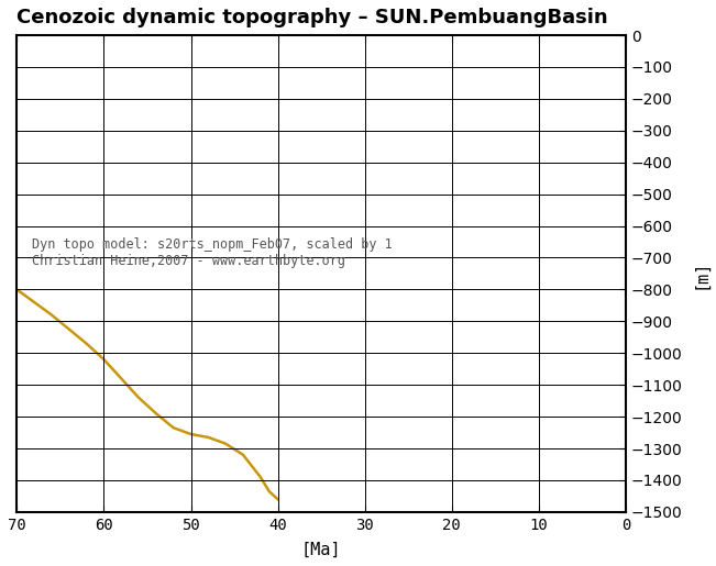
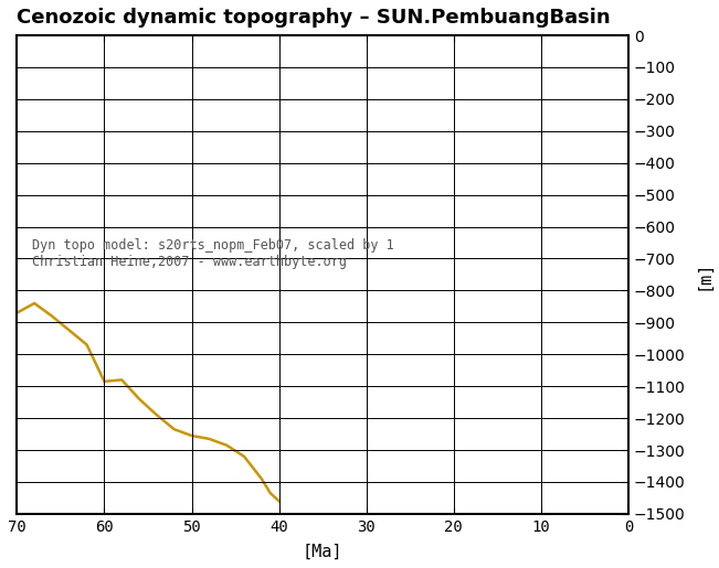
70: -800 -> -870
60: -1020 -> -1085
